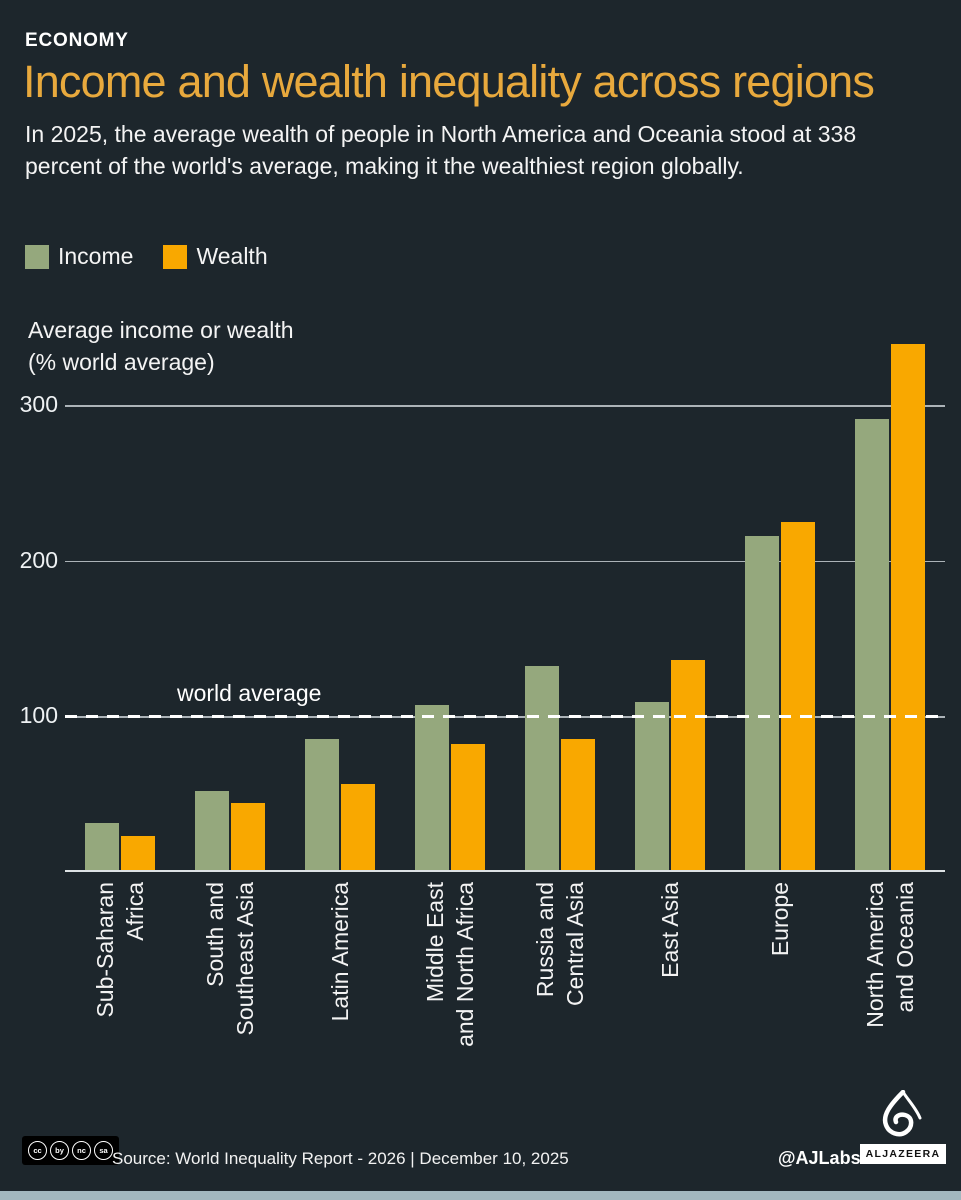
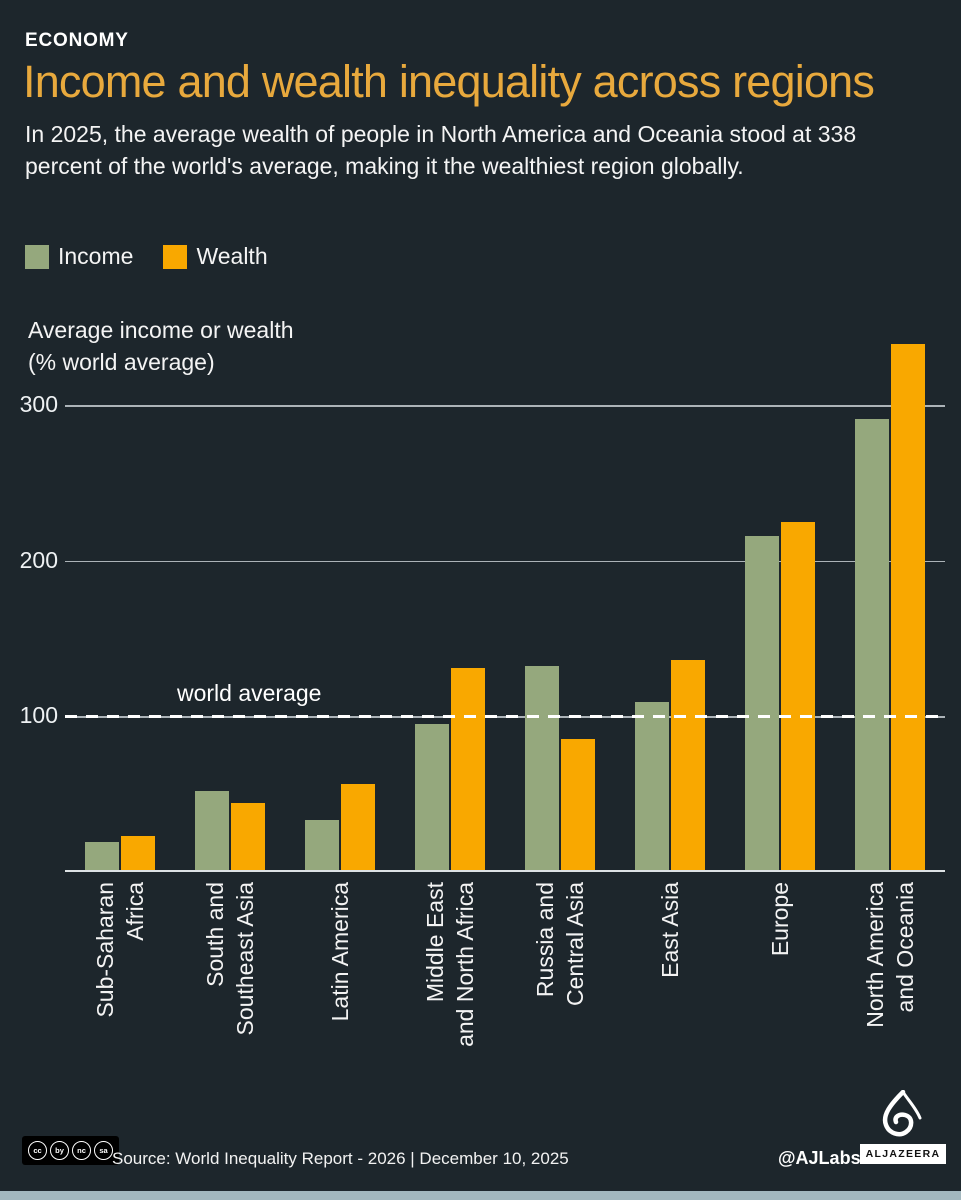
Income/Sub-Saharan Africa: 30 -> 18
Income/Latin America: 84 -> 32
Income/Middle East and North Africa: 106 -> 94
Wealth/Middle East and North Africa: 81 -> 130
